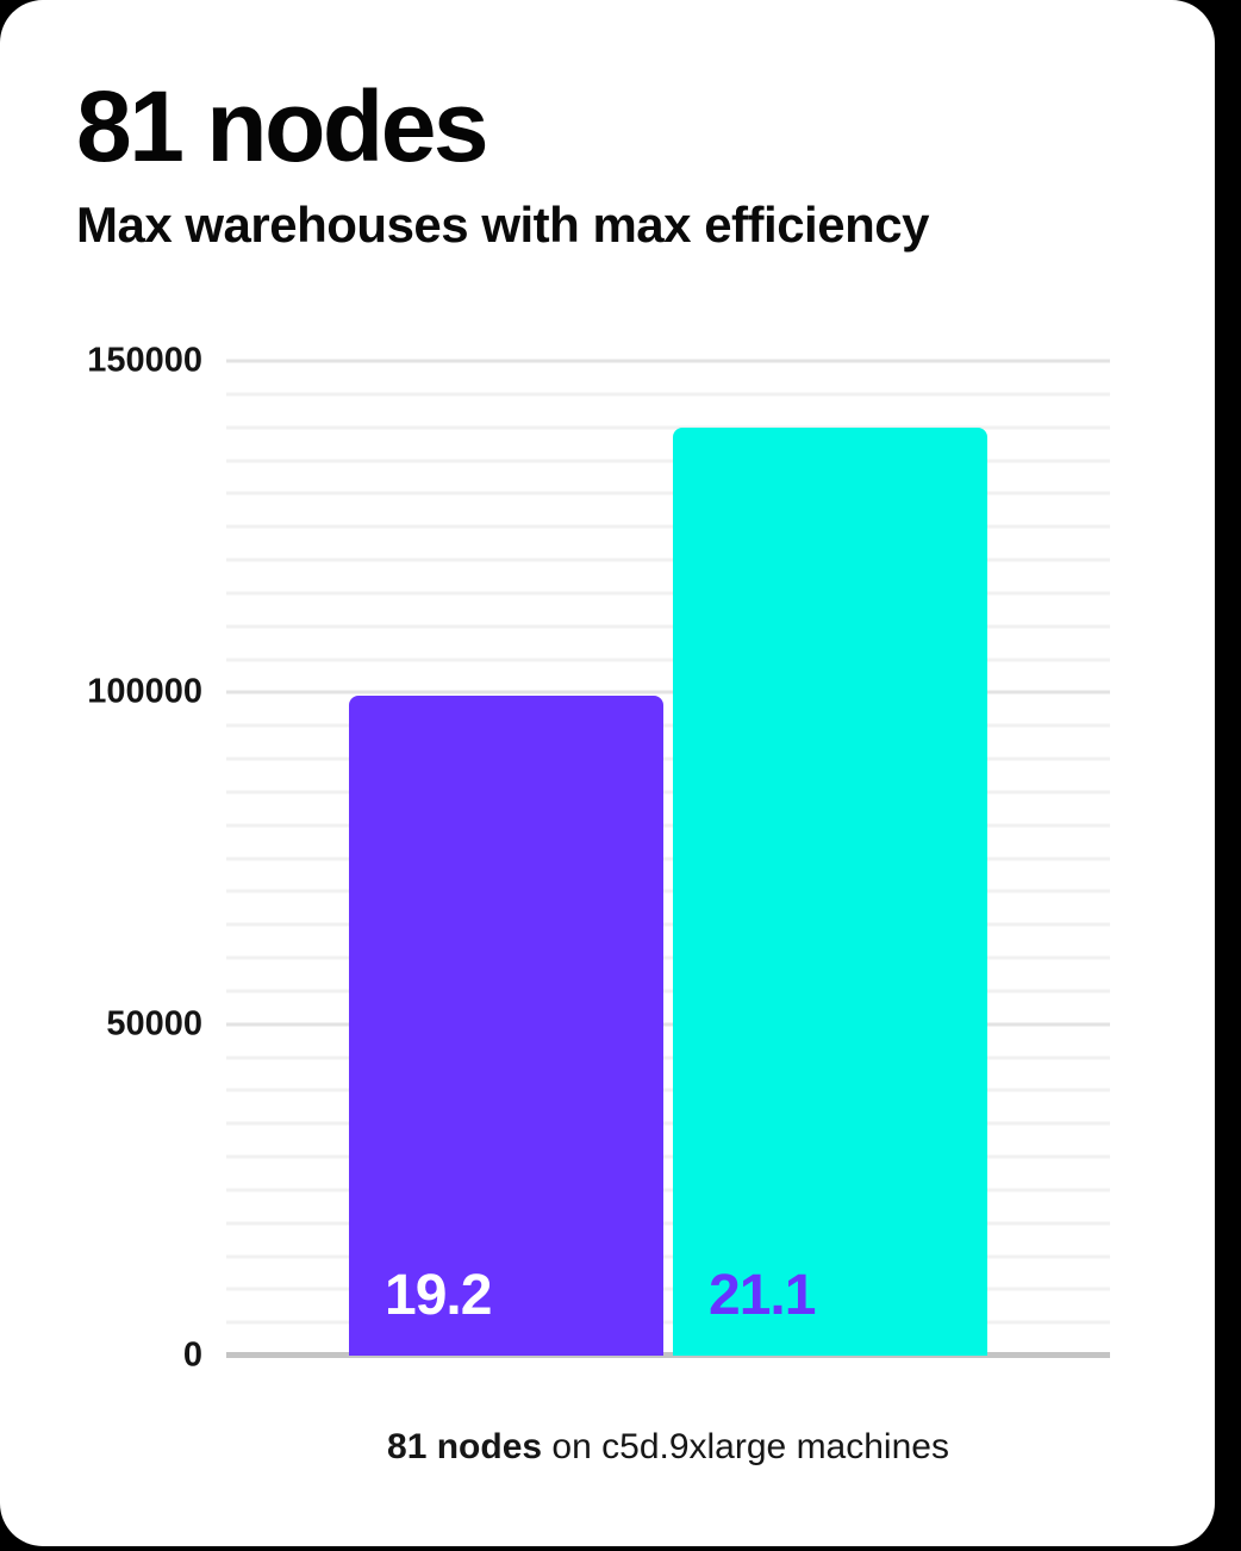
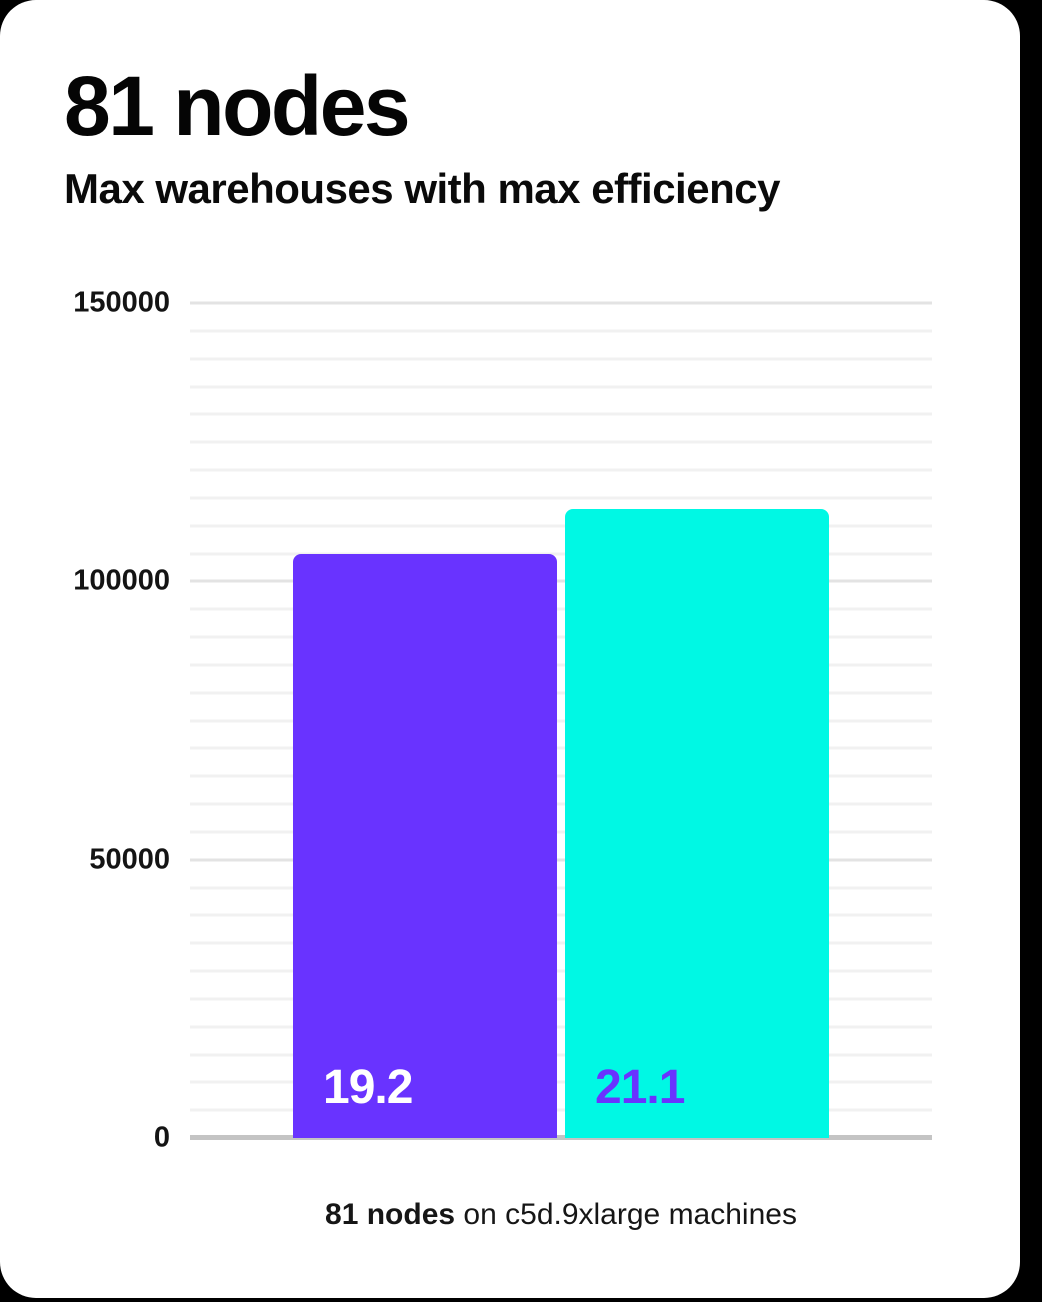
19.2: 100000 -> 105000
21.1: 140000 -> 113000
